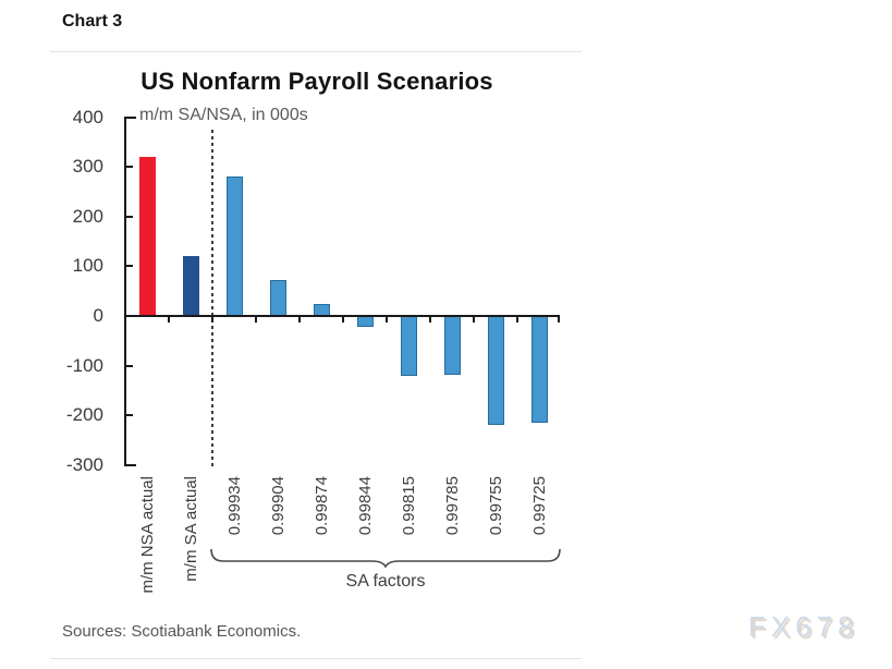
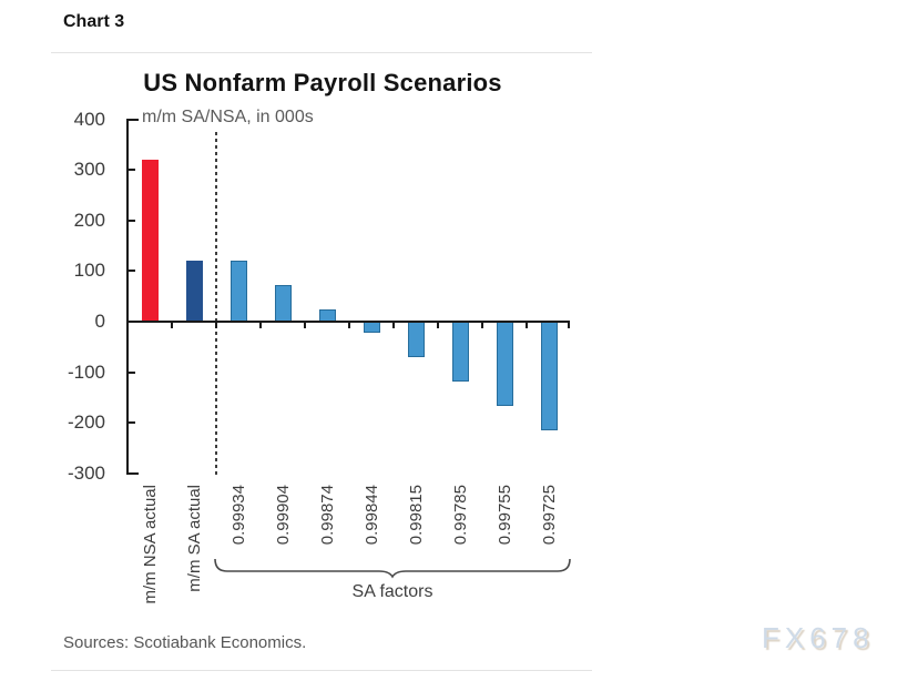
0.99934: 280 -> 120
0.99815: -120 -> -70
0.99755: -220 -> -170
